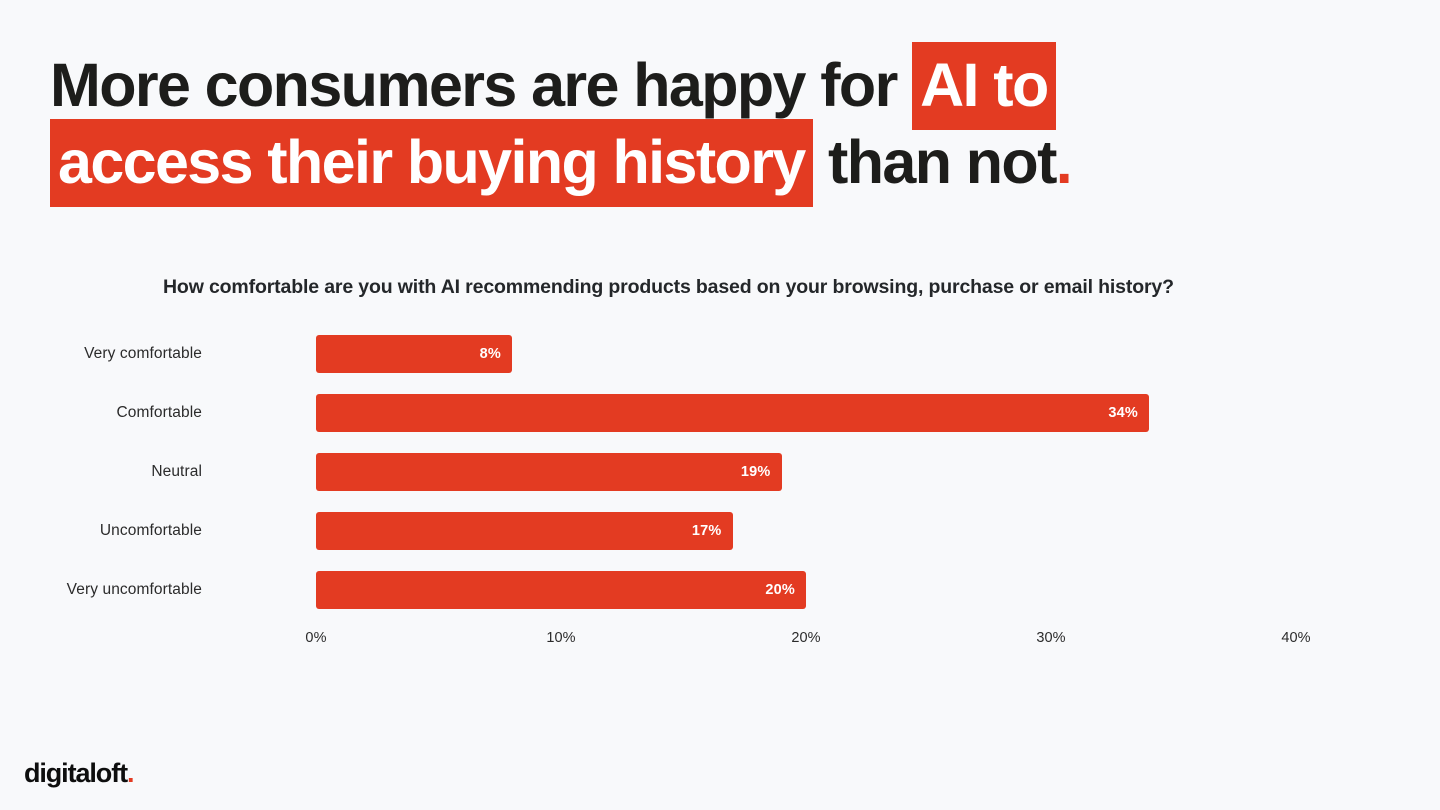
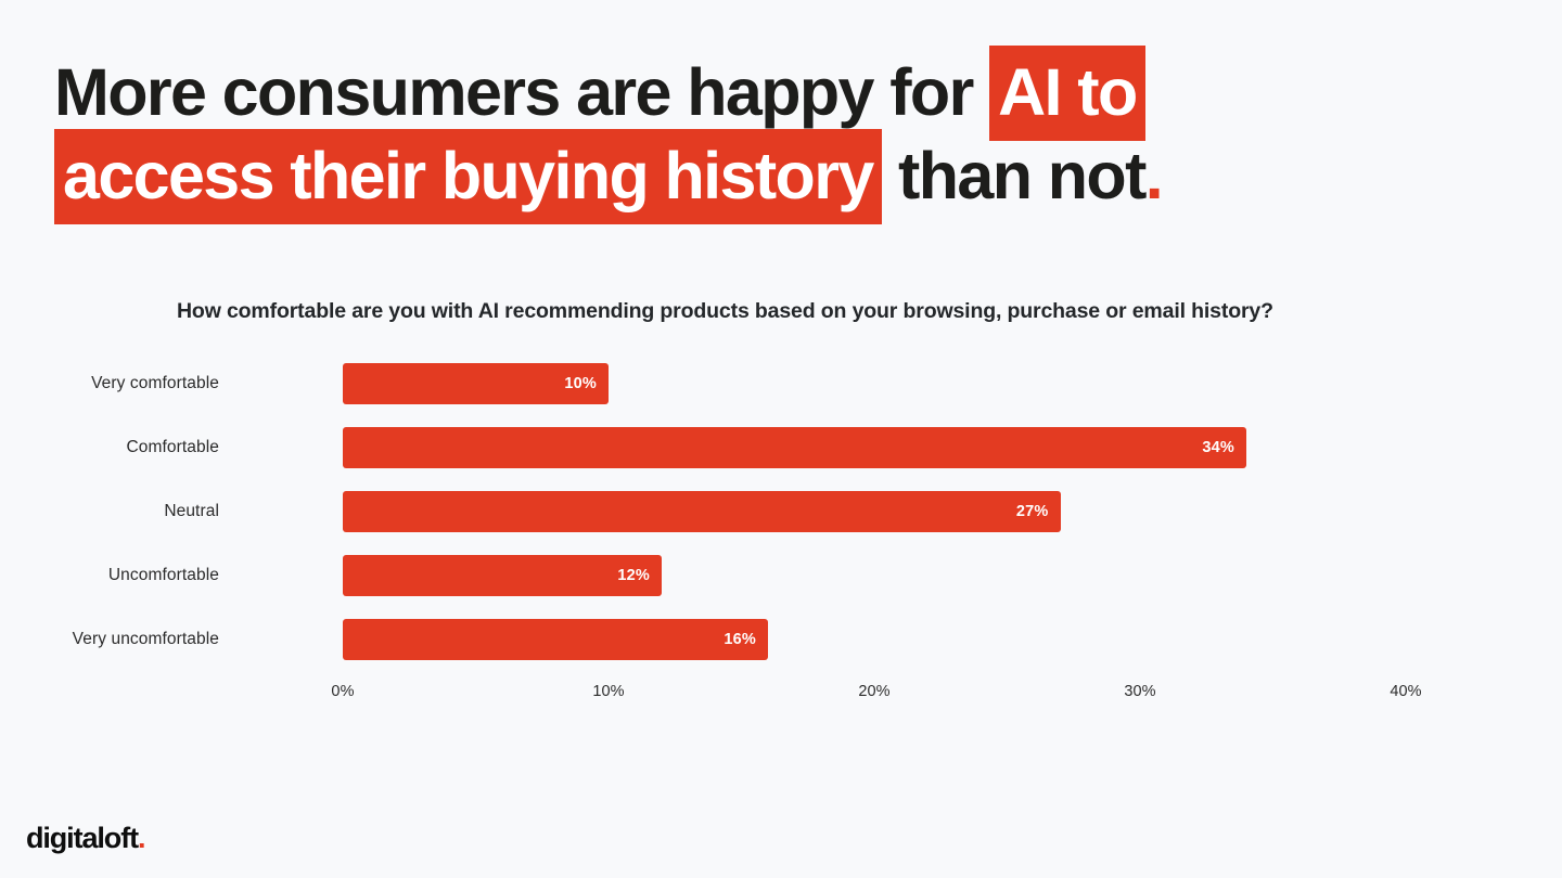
Very comfortable: 8% -> 10%
Neutral: 19% -> 27%
Uncomfortable: 17% -> 12%
Very uncomfortable: 20% -> 16%
